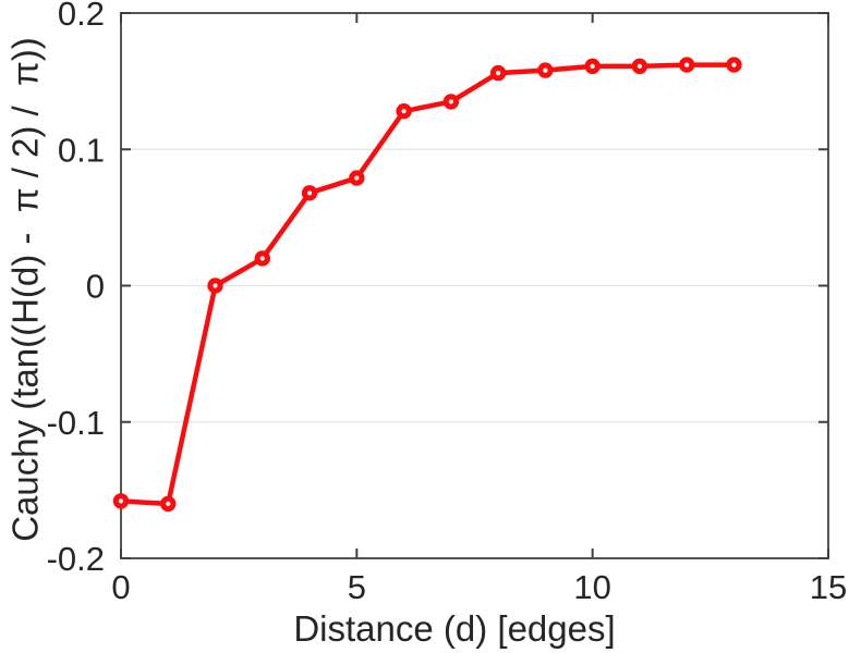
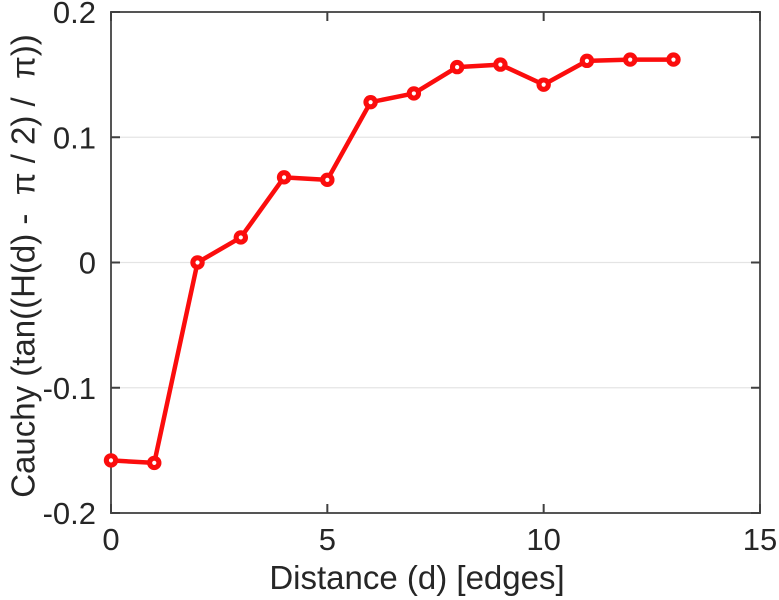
5: 0.079 -> 0.066
10: 0.161 -> 0.142
